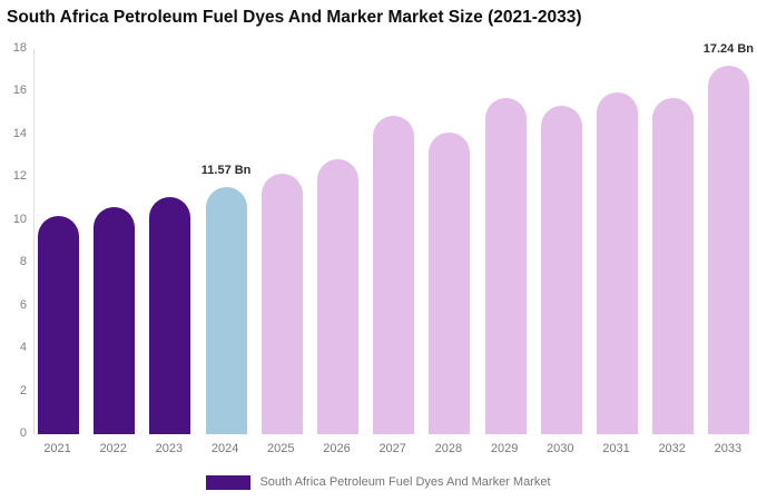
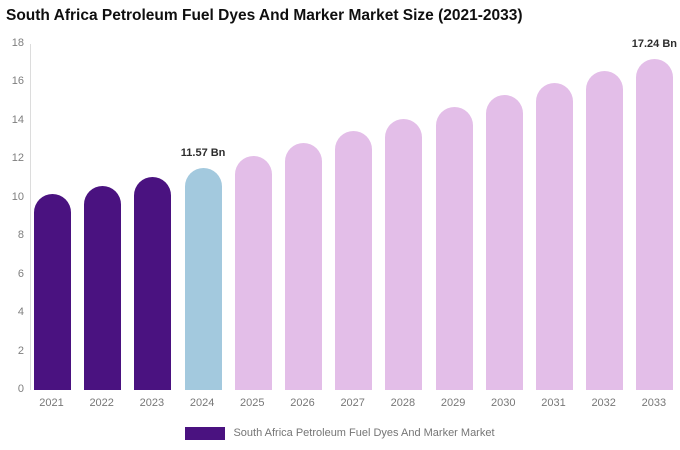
2027: 14.9 -> 13.5
2029: 15.7 -> 14.7
2032: 15.7 -> 16.6
